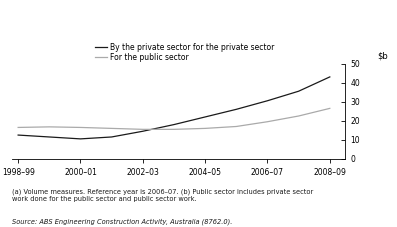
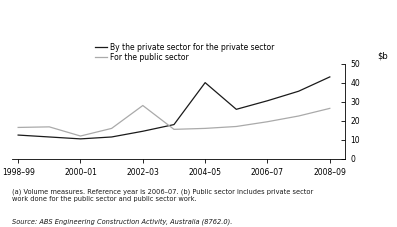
For the public sector/2000–01: 16 -> 12
For the public sector/2002–03: 16 -> 28
By the private sector for the private sector/2004–05: 22 -> 40
